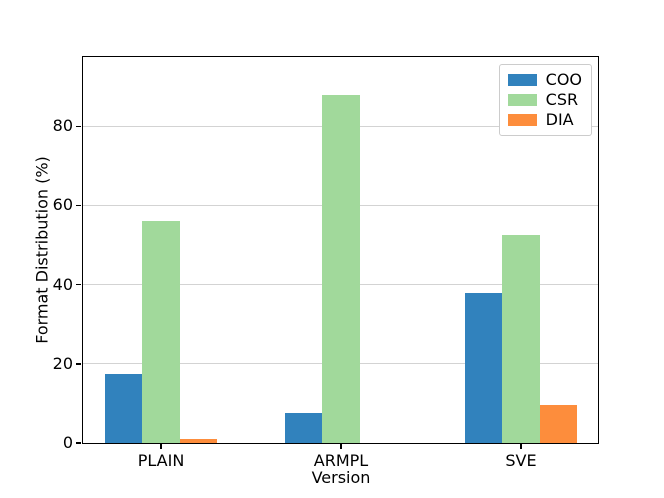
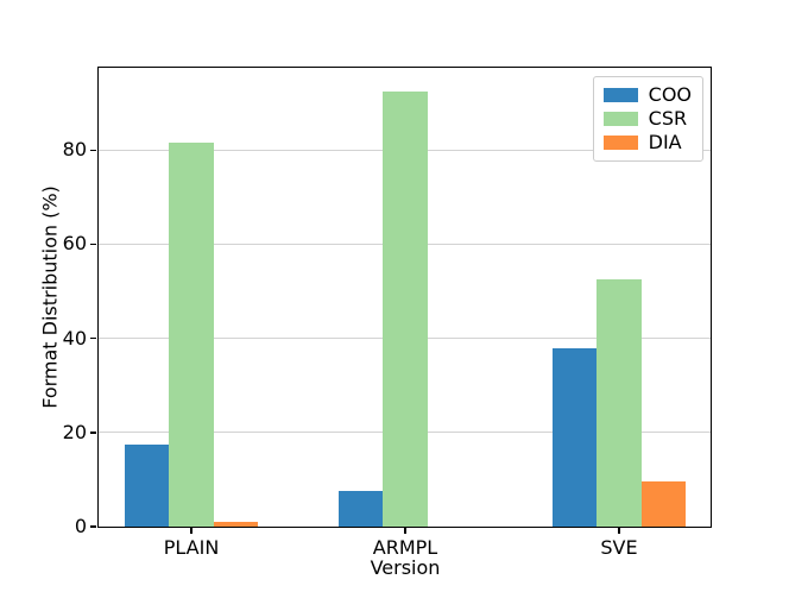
CSR/PLAIN: 56 -> 82
CSR/ARMPL: 88 -> 92
